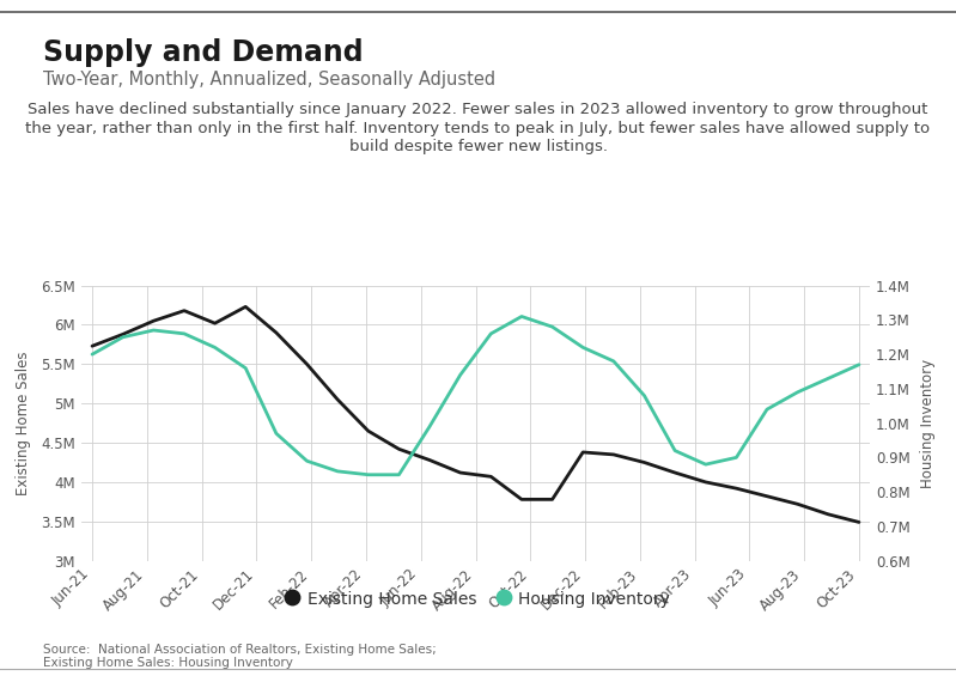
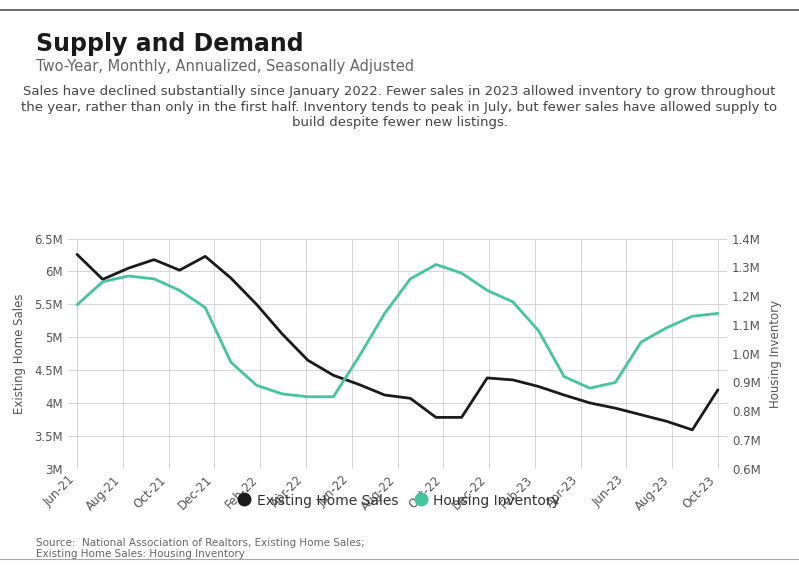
Existing Home Sales/Jun-21: 5.73M -> 6.26M
Housing Inventory/Jun-21: 1.20M -> 1.17M
Existing Home Sales/Oct-23: 3.49M -> 4.20M
Housing Inventory/Oct-23: 1.17M -> 1.14M
